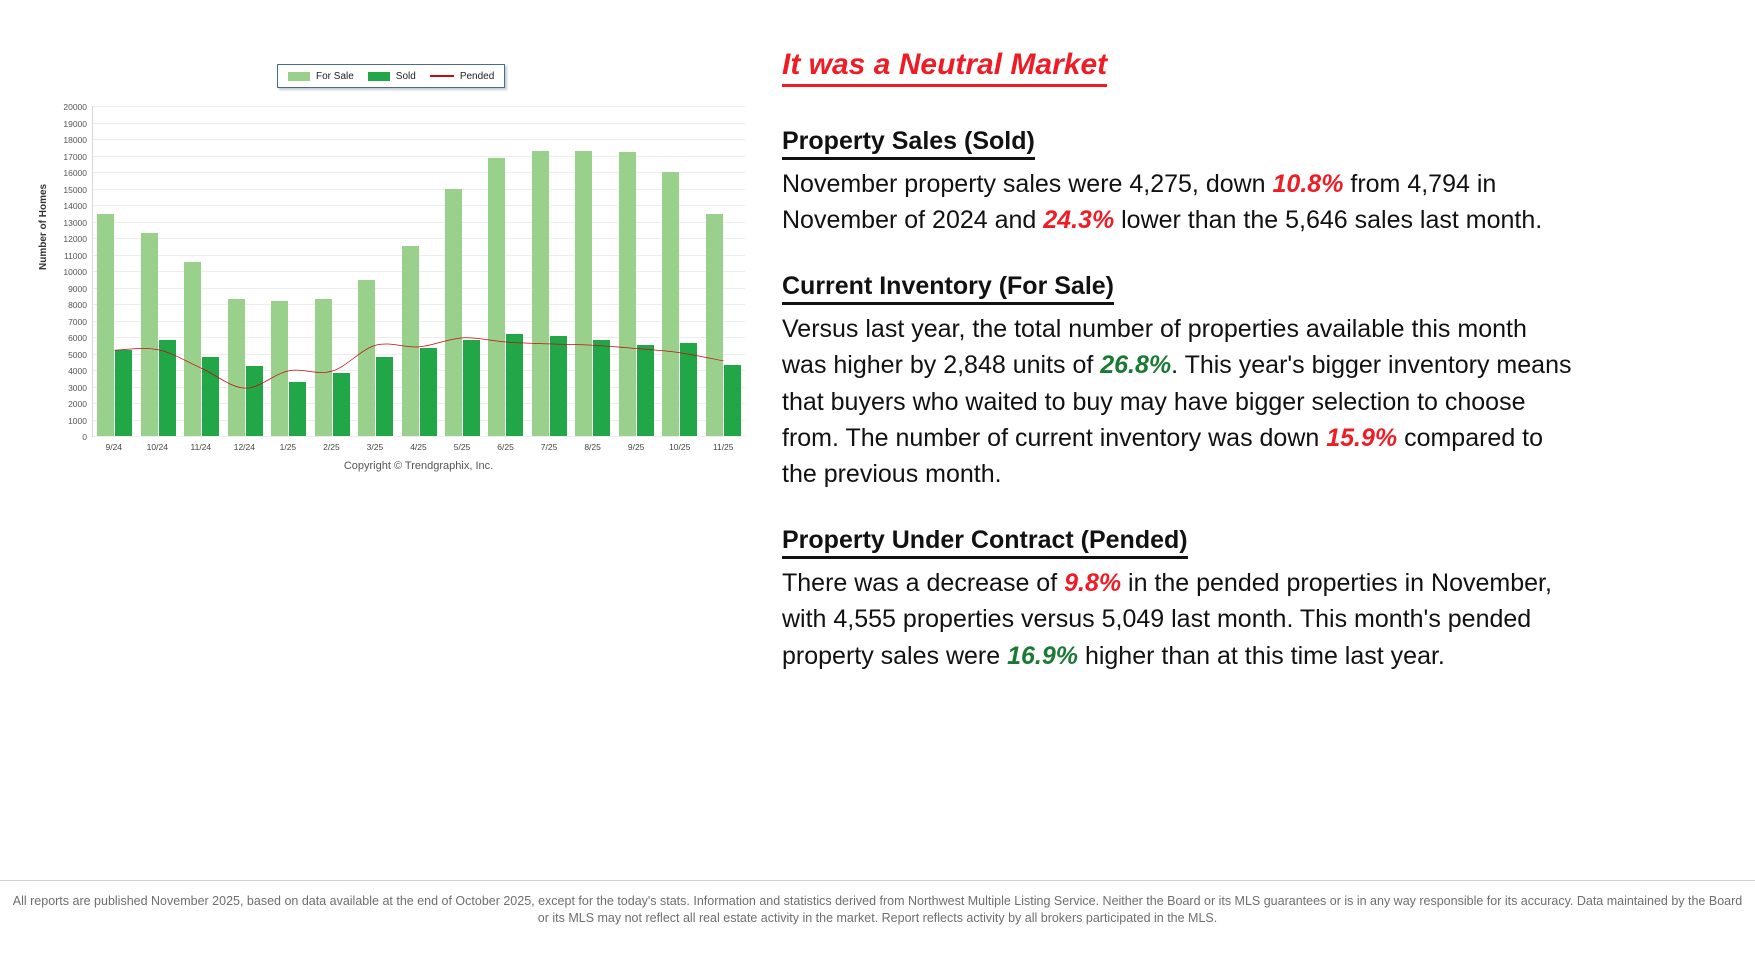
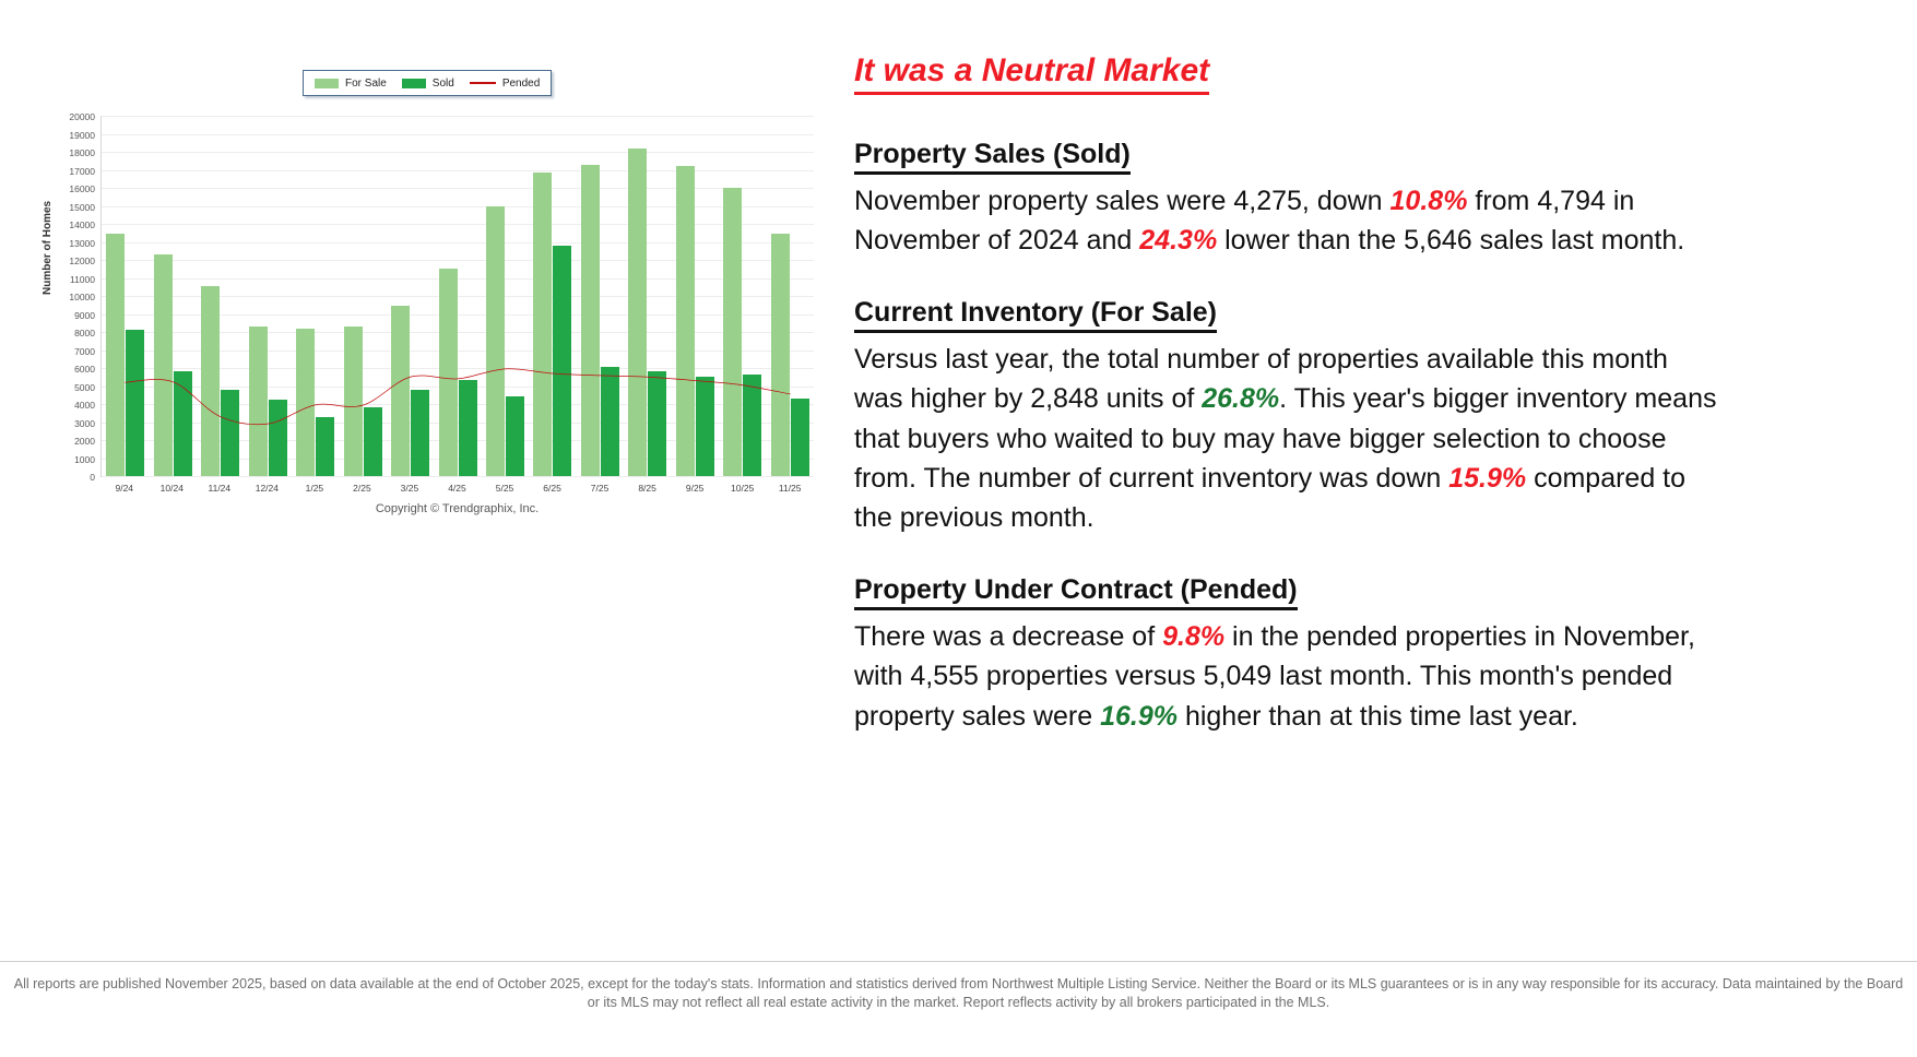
Sold/9/24: 5200 -> 8100
Pended/11/24: 4100 -> 3300
Sold/5/25: 5800 -> 4400
Sold/6/25: 6200 -> 12800
For Sale/8/25: 17300 -> 18200
